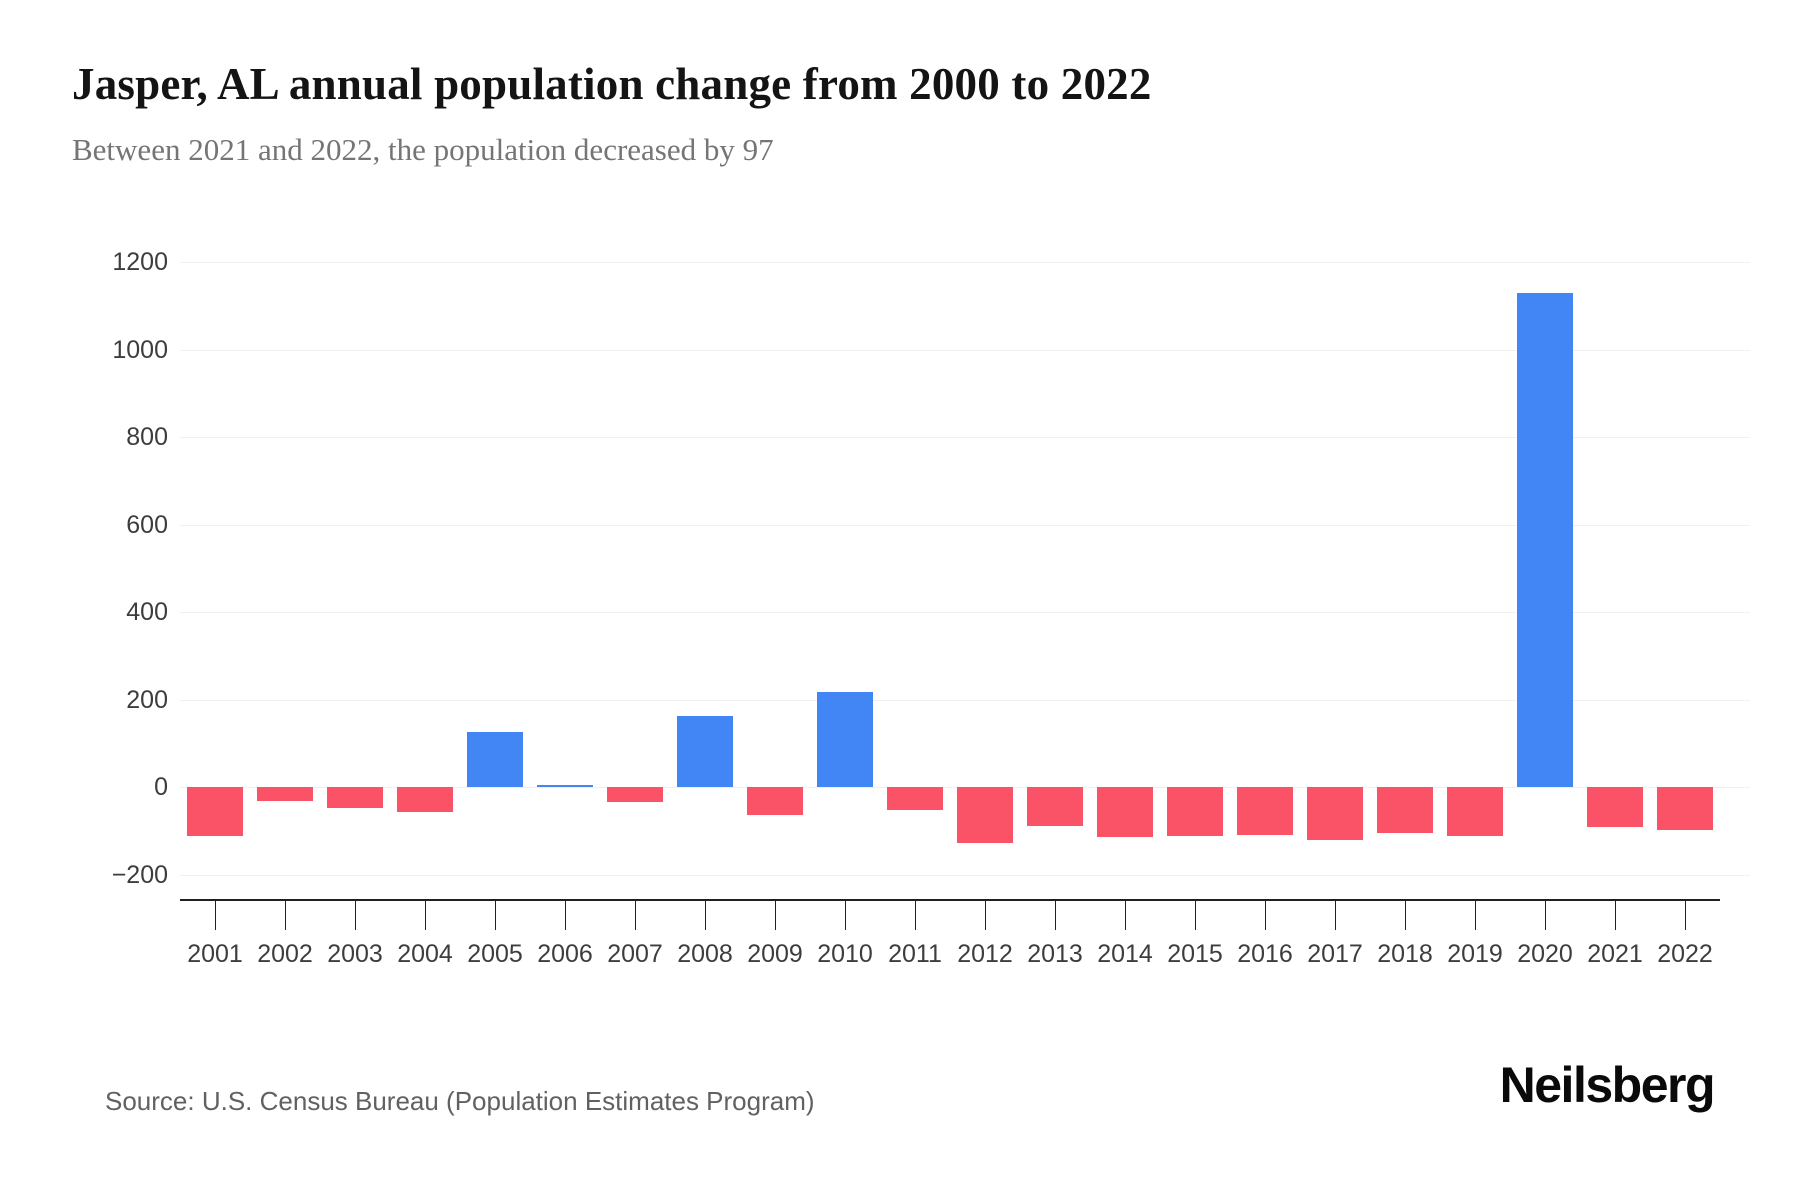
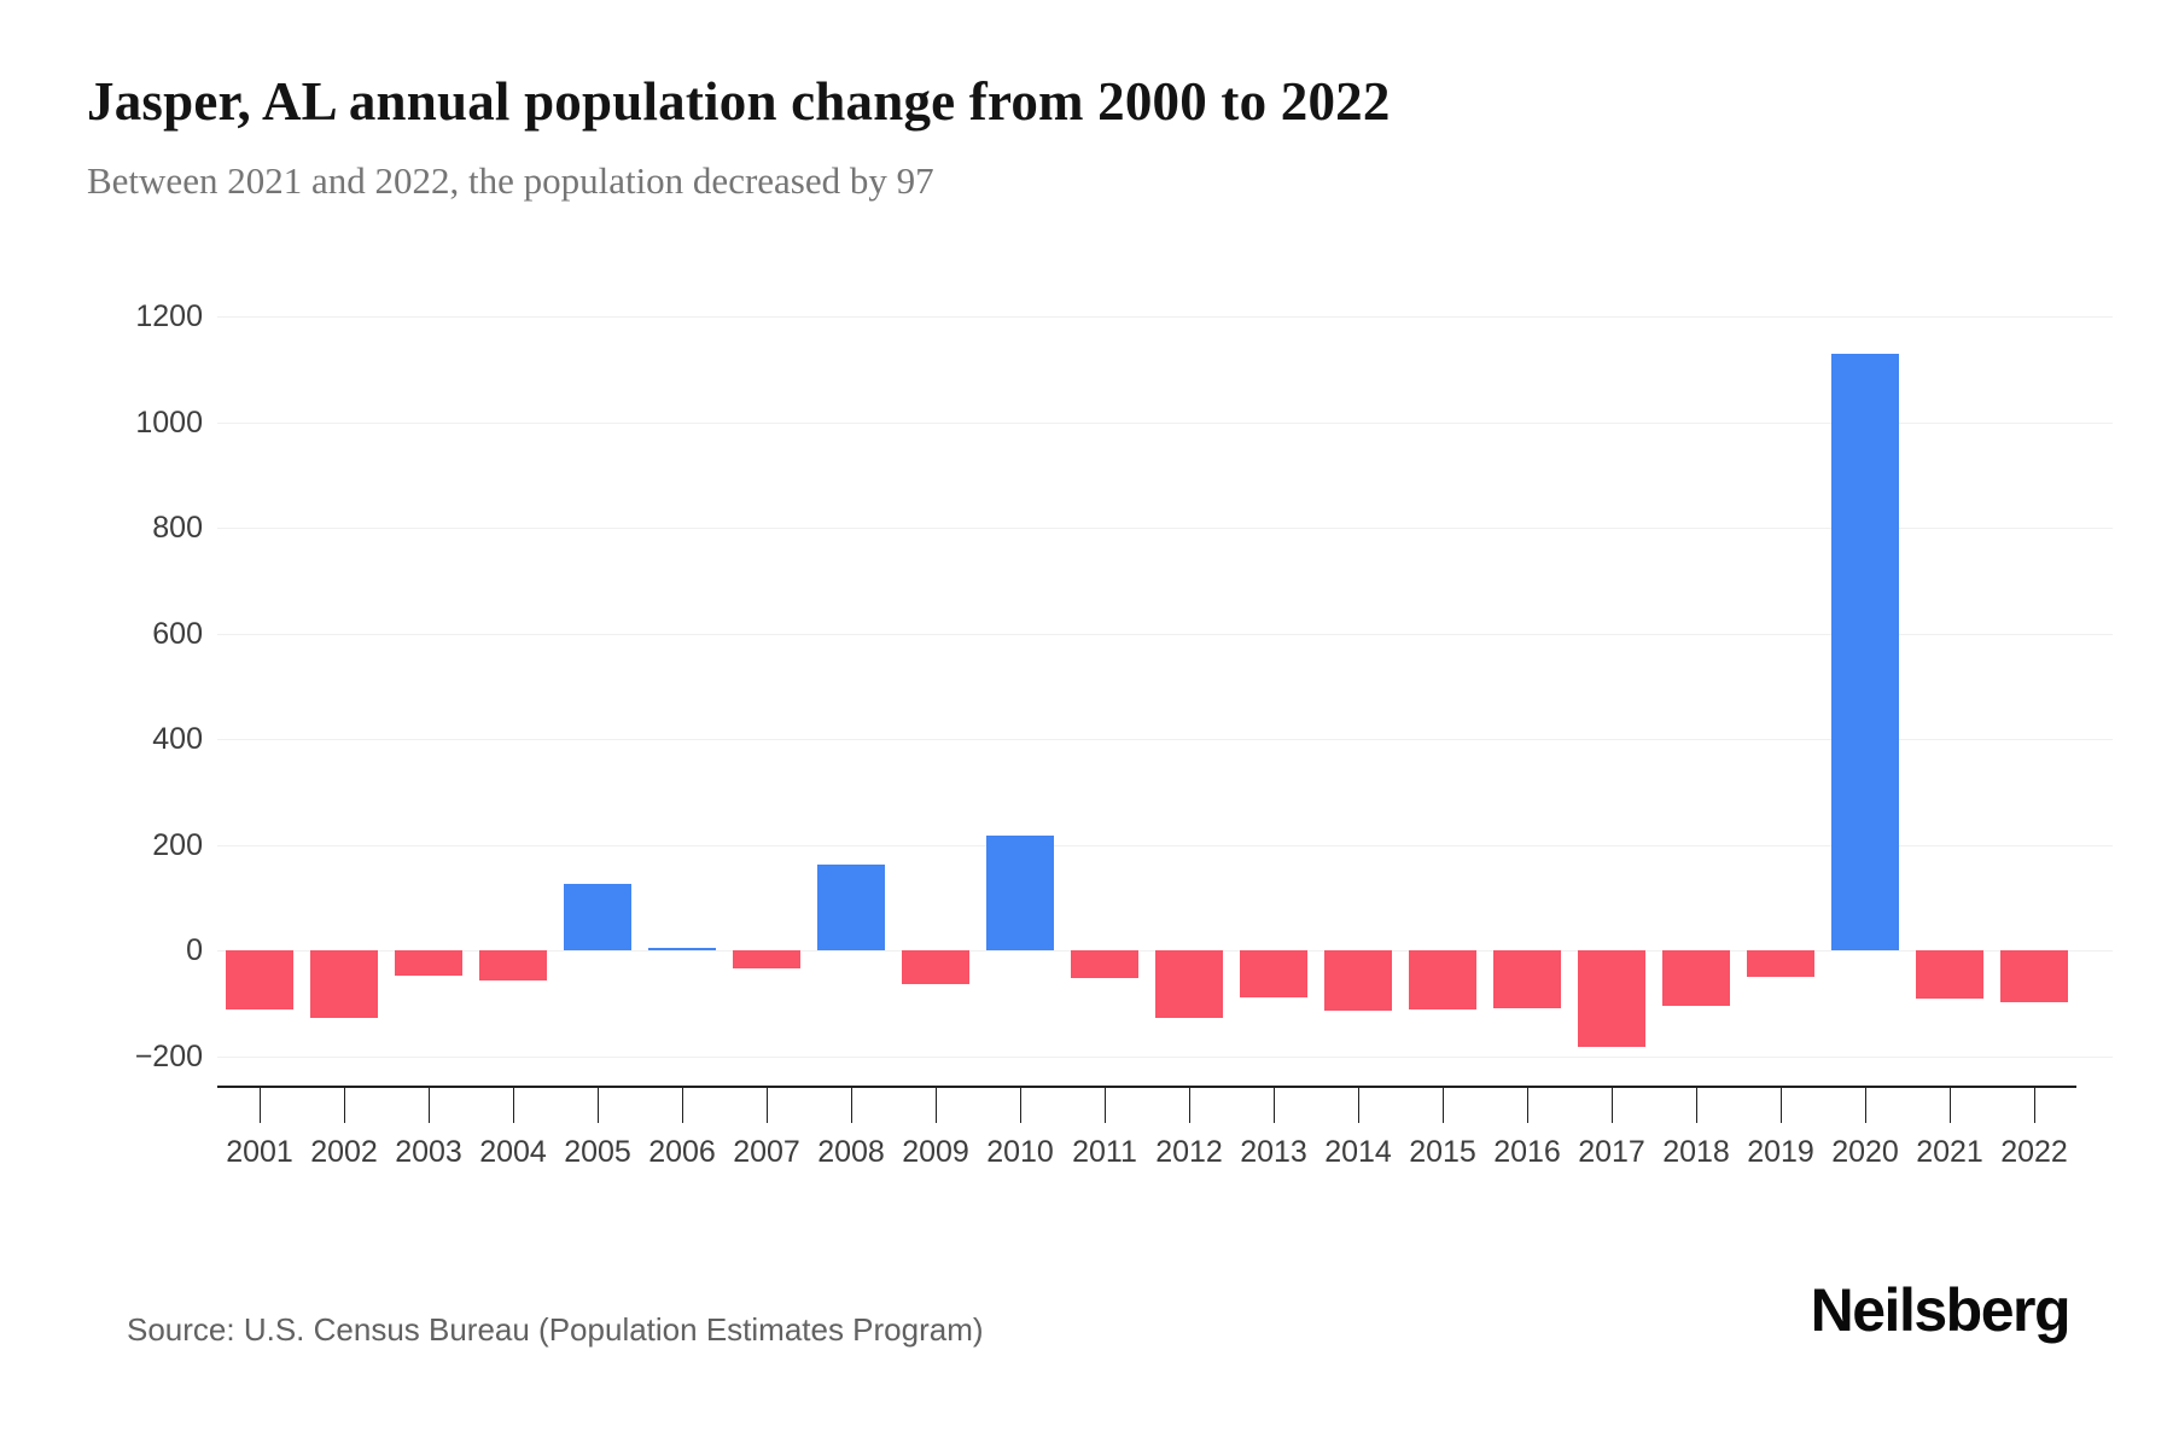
2002: -30 -> -130
2017: -120 -> -180
2019: -110 -> -50
